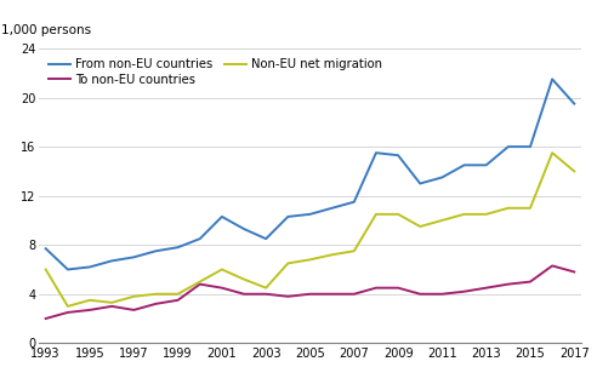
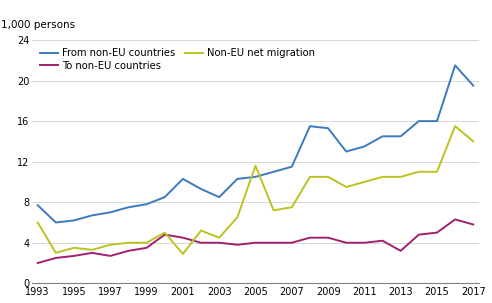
Non-EU net migration/2001: 6.0 -> 2.9
Non-EU net migration/2005: 6.8 -> 11.6
To non-EU countries/2013: 4.5 -> 3.2
